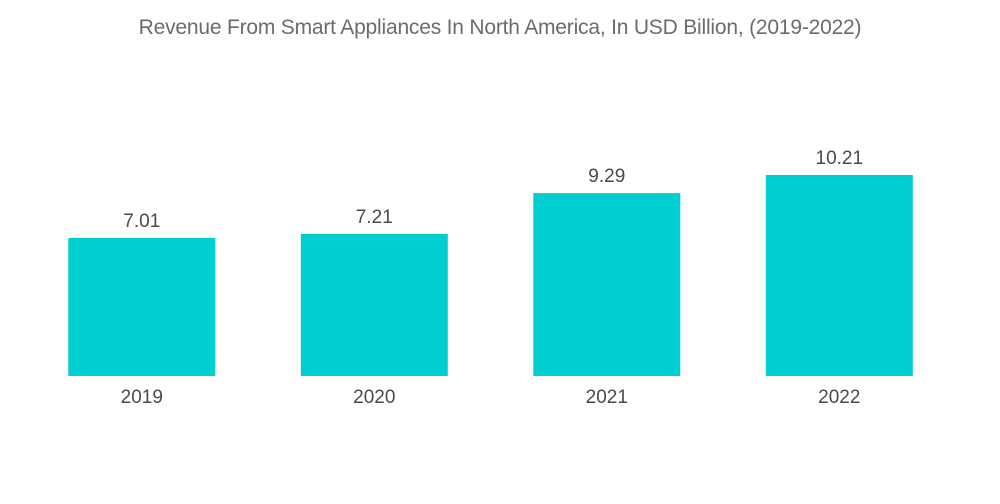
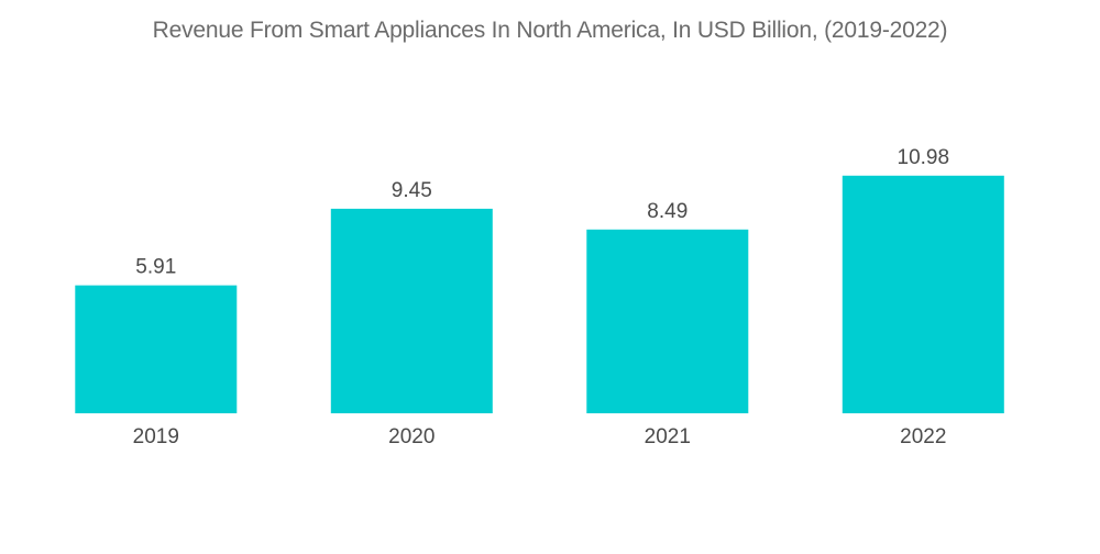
2019: 7.01 -> 5.91
2020: 7.21 -> 9.45
2021: 9.29 -> 8.49
2022: 10.21 -> 10.98
